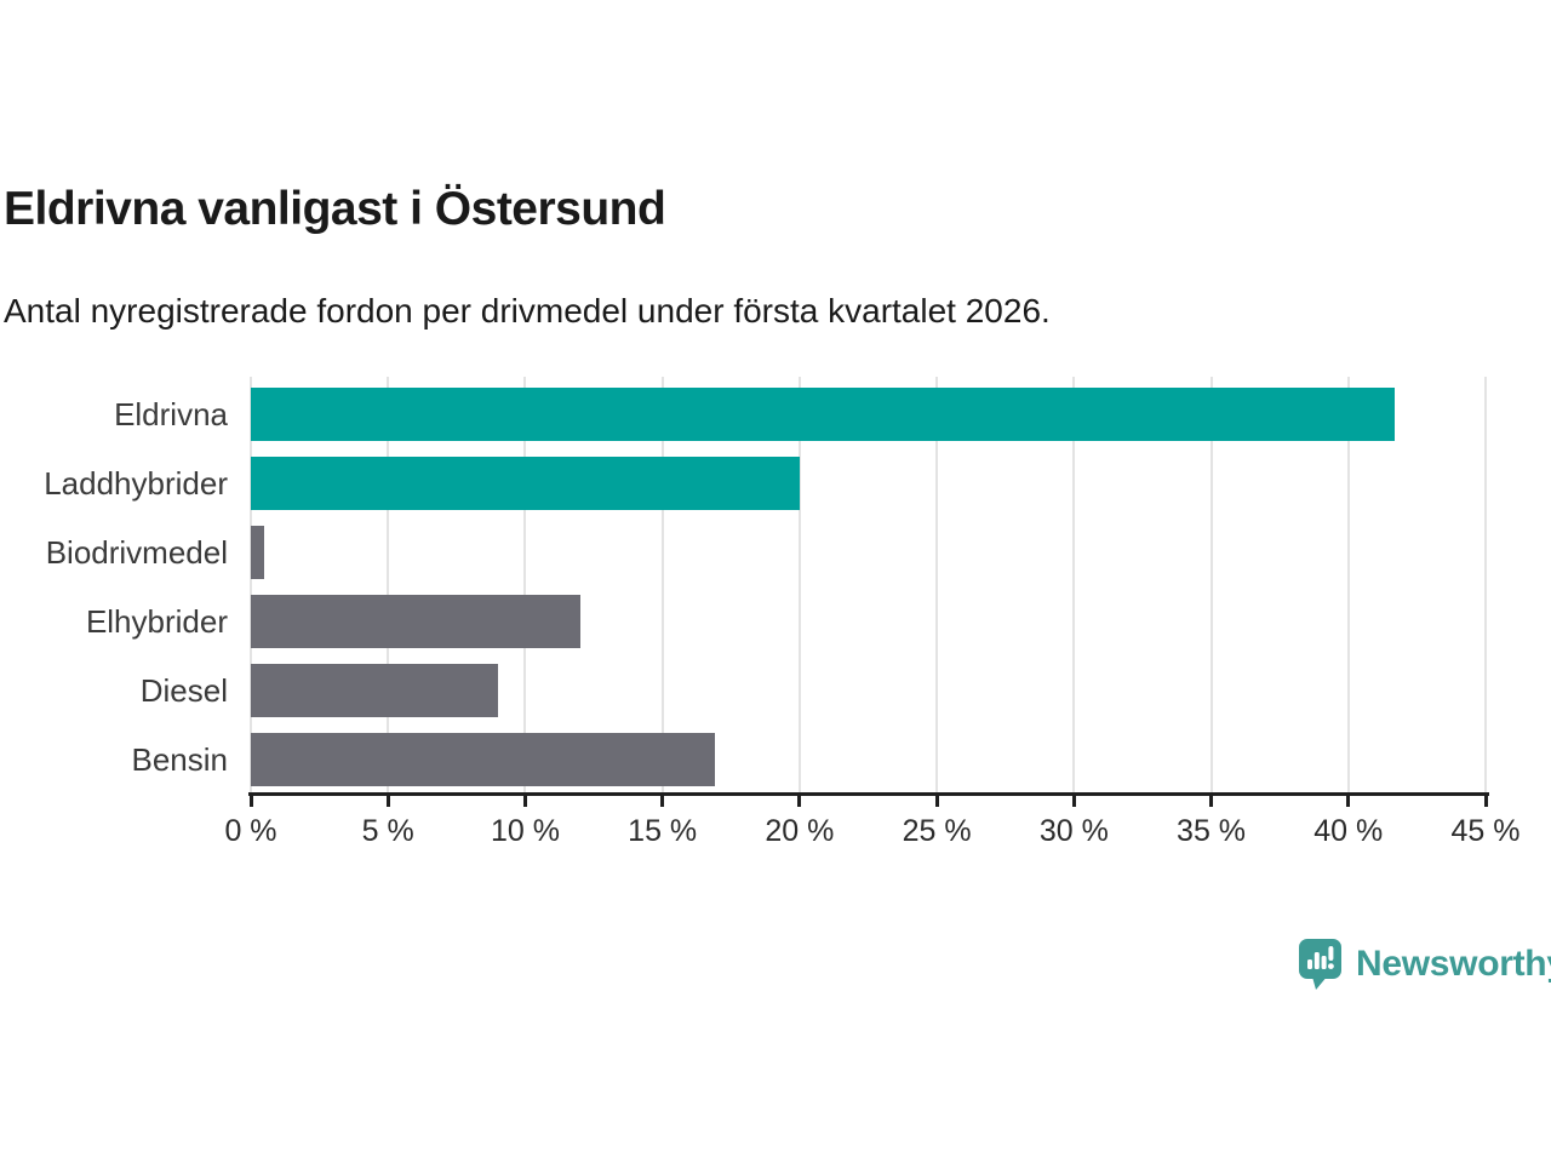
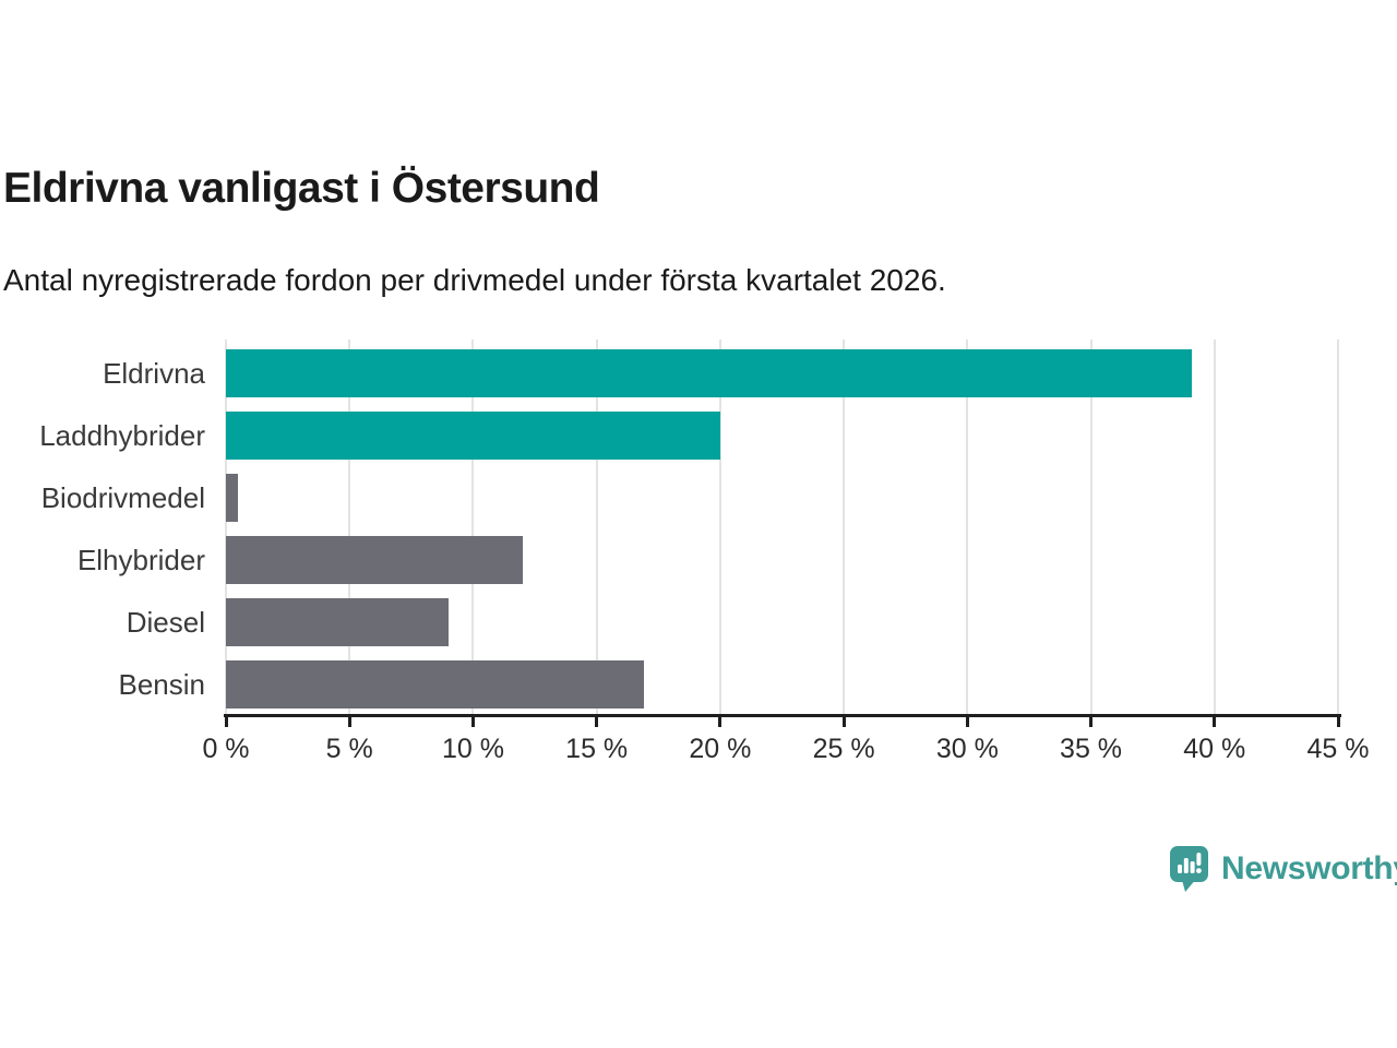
Eldrivna: 41.7% -> 39.1%
